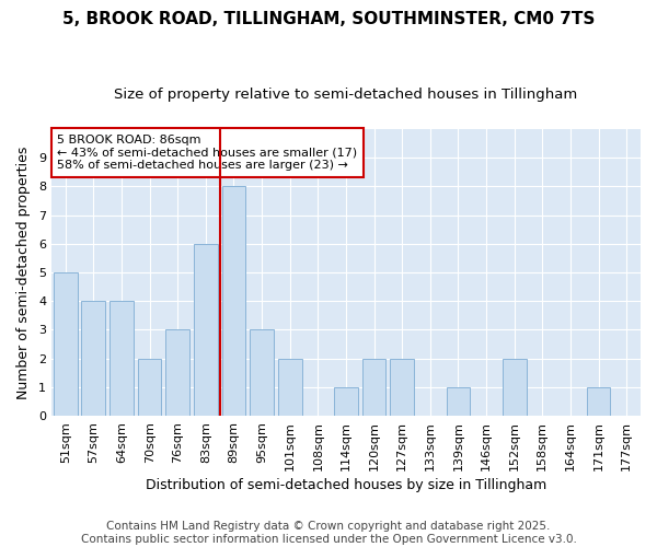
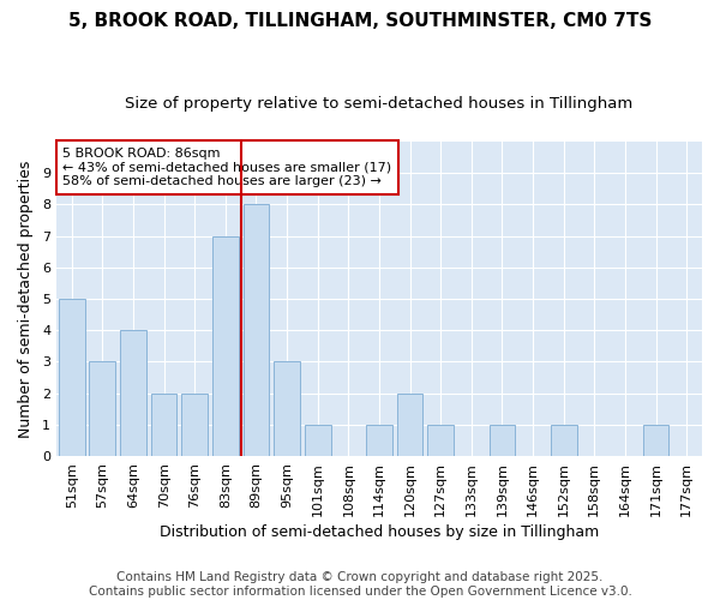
57sqm: 4 -> 3
76sqm: 3 -> 2
83sqm: 6 -> 7
101sqm: 2 -> 1
127sqm: 2 -> 1
152sqm: 2 -> 1
